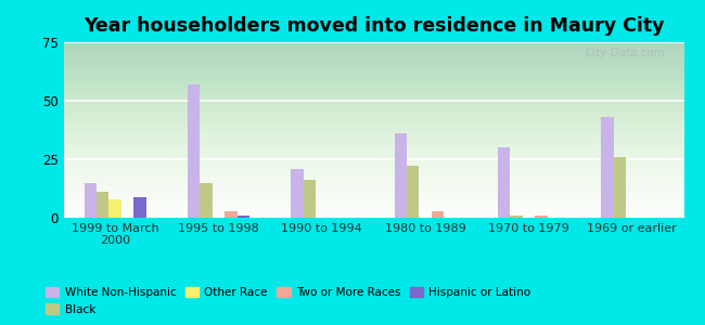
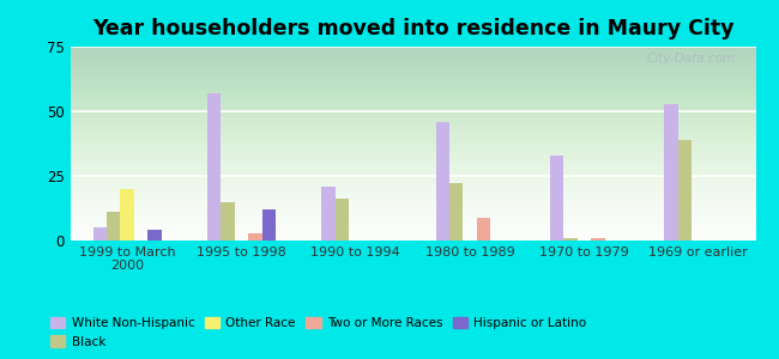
White Non-Hispanic/1999 to March 2000: 15 -> 5
Other Race/1999 to March 2000: 8 -> 20
Hispanic or Latino/1999 to March 2000: 9 -> 4
Hispanic or Latino/1995 to 1998: 1 -> 12
White Non-Hispanic/1980 to 1989: 36 -> 46
Two or More Races/1980 to 1989: 3 -> 9
White Non-Hispanic/1970 to 1979: 30 -> 33
White Non-Hispanic/1969 or earlier: 43 -> 53
Black/1969 or earlier: 26 -> 39
